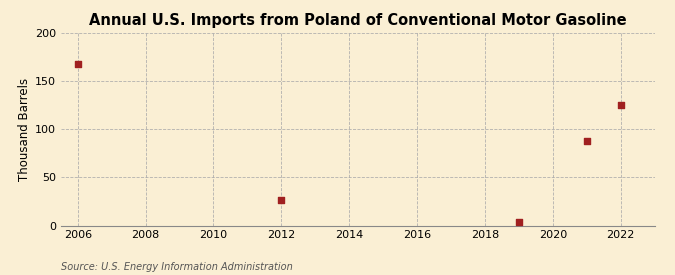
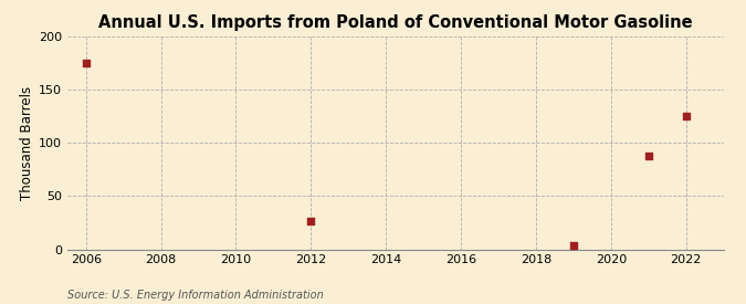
2006: 168 -> 175
